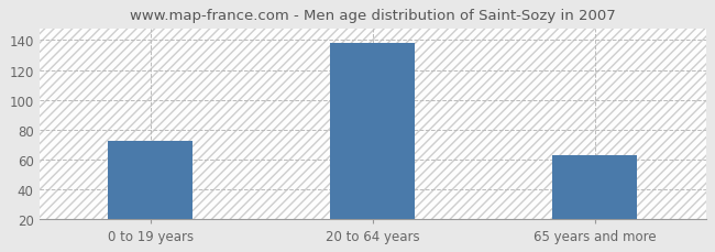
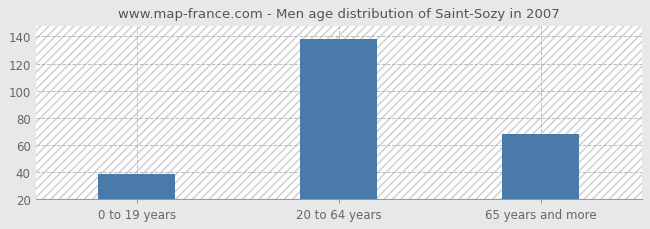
0 to 19 years: 72 -> 38
65 years and more: 63 -> 68
